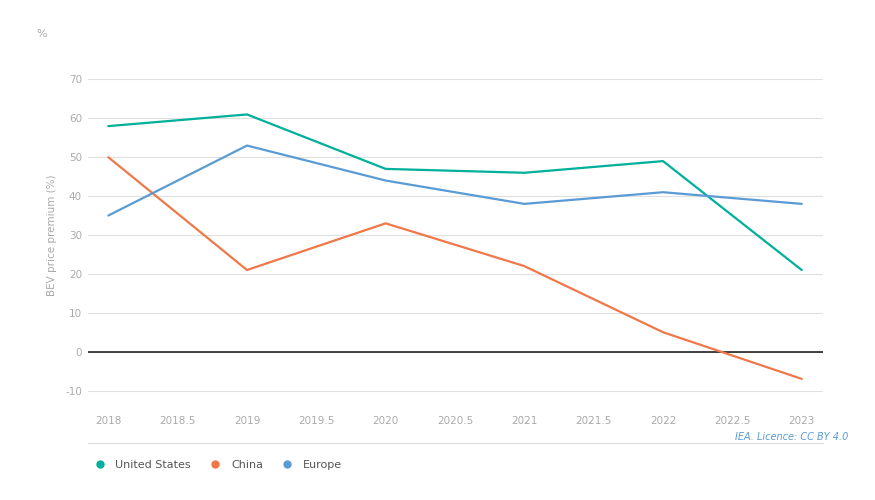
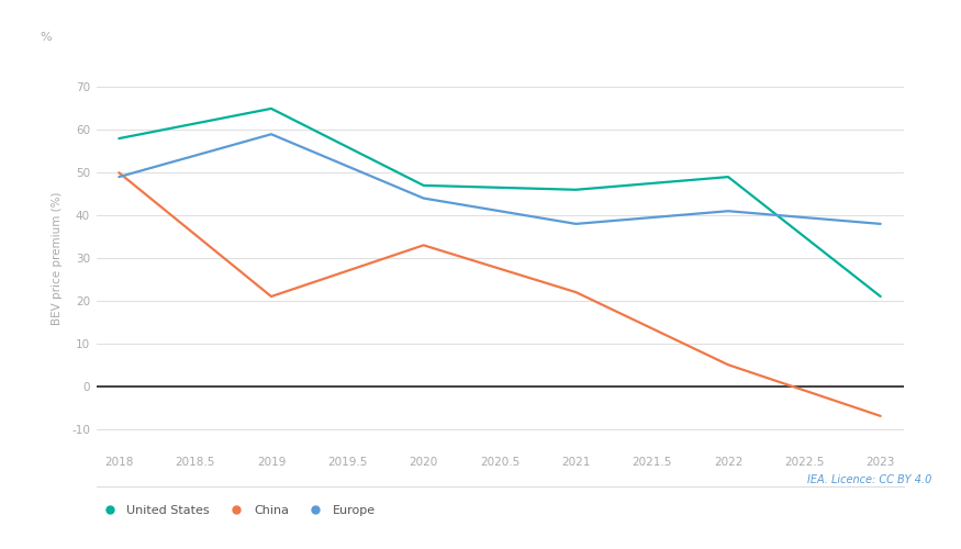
Europe/2018: 35 -> 49
United States/2019: 61 -> 65
Europe/2019: 53 -> 59
